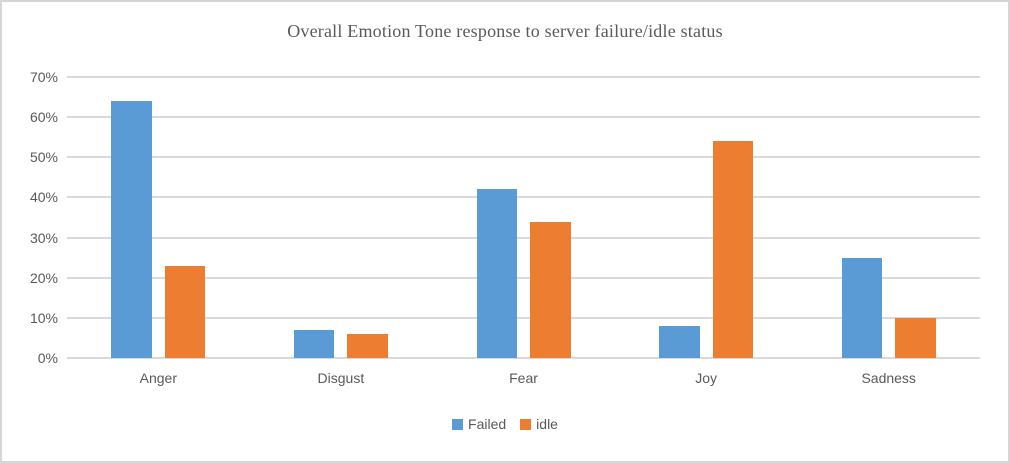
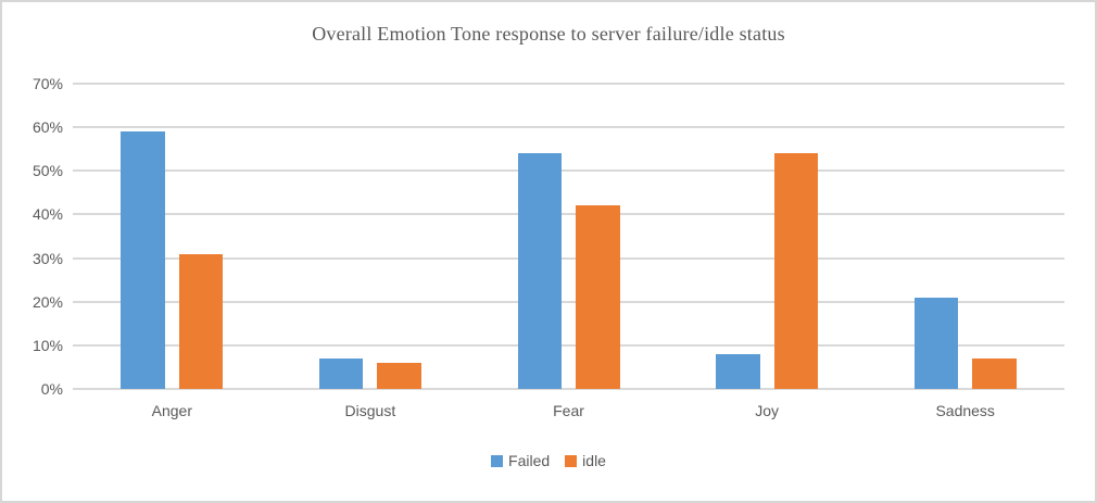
Failed/Anger: 64% -> 59%
idle/Anger: 23% -> 31%
Failed/Fear: 42% -> 54%
idle/Fear: 34% -> 42%
Failed/Sadness: 25% -> 21%
idle/Sadness: 10% -> 7%
